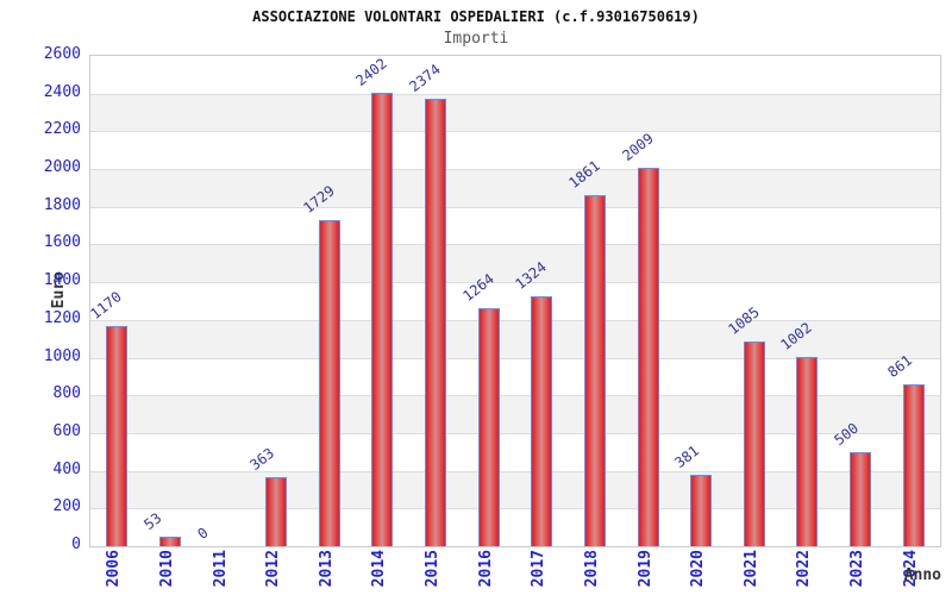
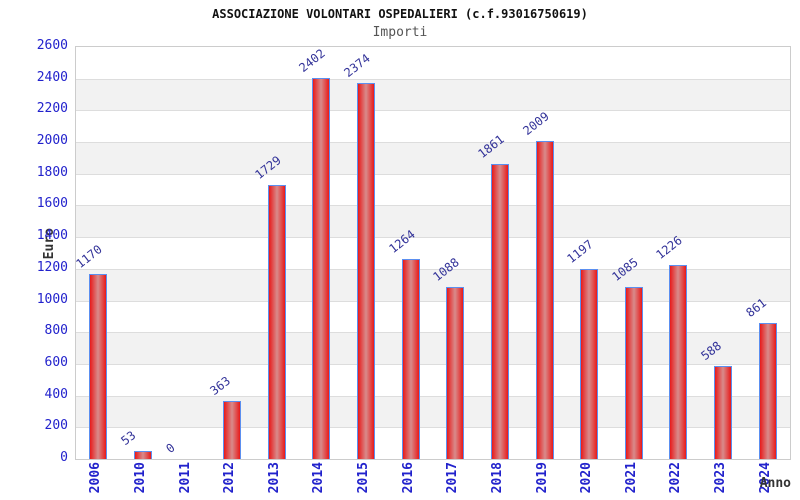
2017: 1324 -> 1088
2020: 381 -> 1197
2022: 1002 -> 1226
2023: 500 -> 588
